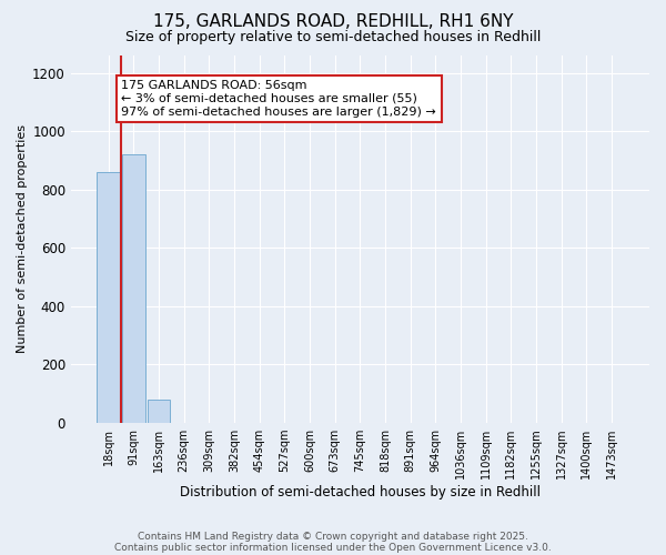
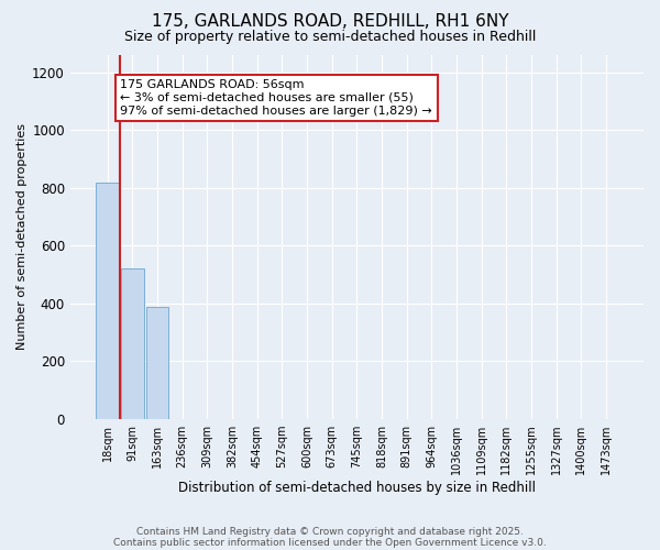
18sqm: 860 -> 820
91sqm: 920 -> 520
163sqm: 80 -> 390
